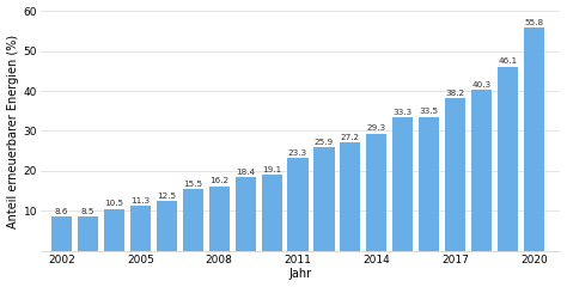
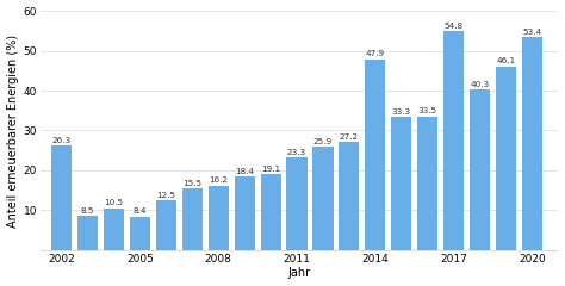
2002: 8.6 -> 26.3
2005: 11.3 -> 8.4
2014: 29.3 -> 47.9
2017: 38.2 -> 54.8
2020: 55.8 -> 53.4
